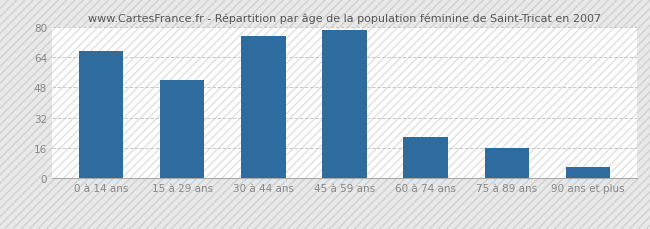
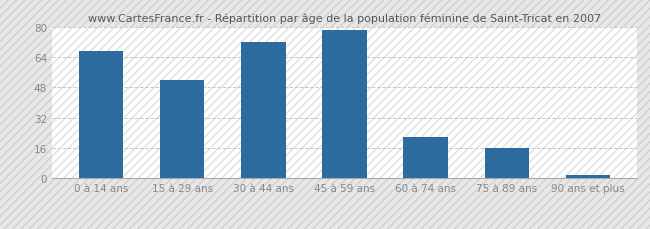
30 à 44 ans: 75 -> 72
90 ans et plus: 6 -> 2
